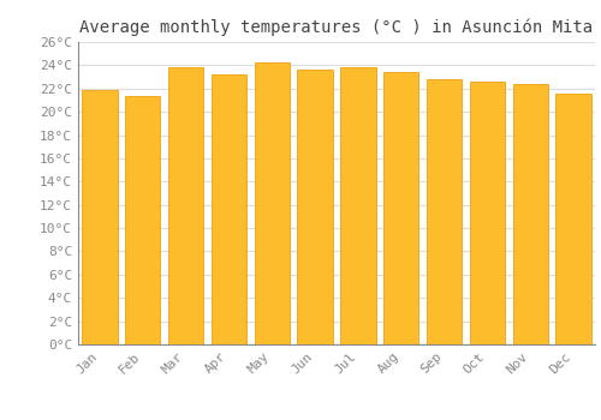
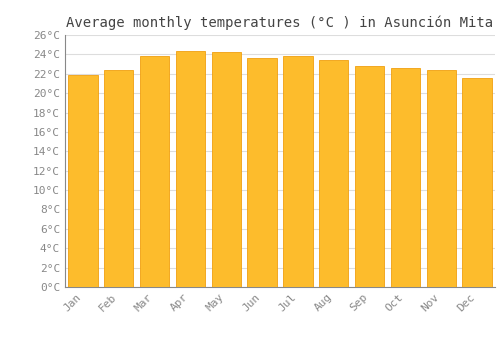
Feb: 21.4°C -> 22.4°C
Apr: 23.2°C -> 24.4°C
